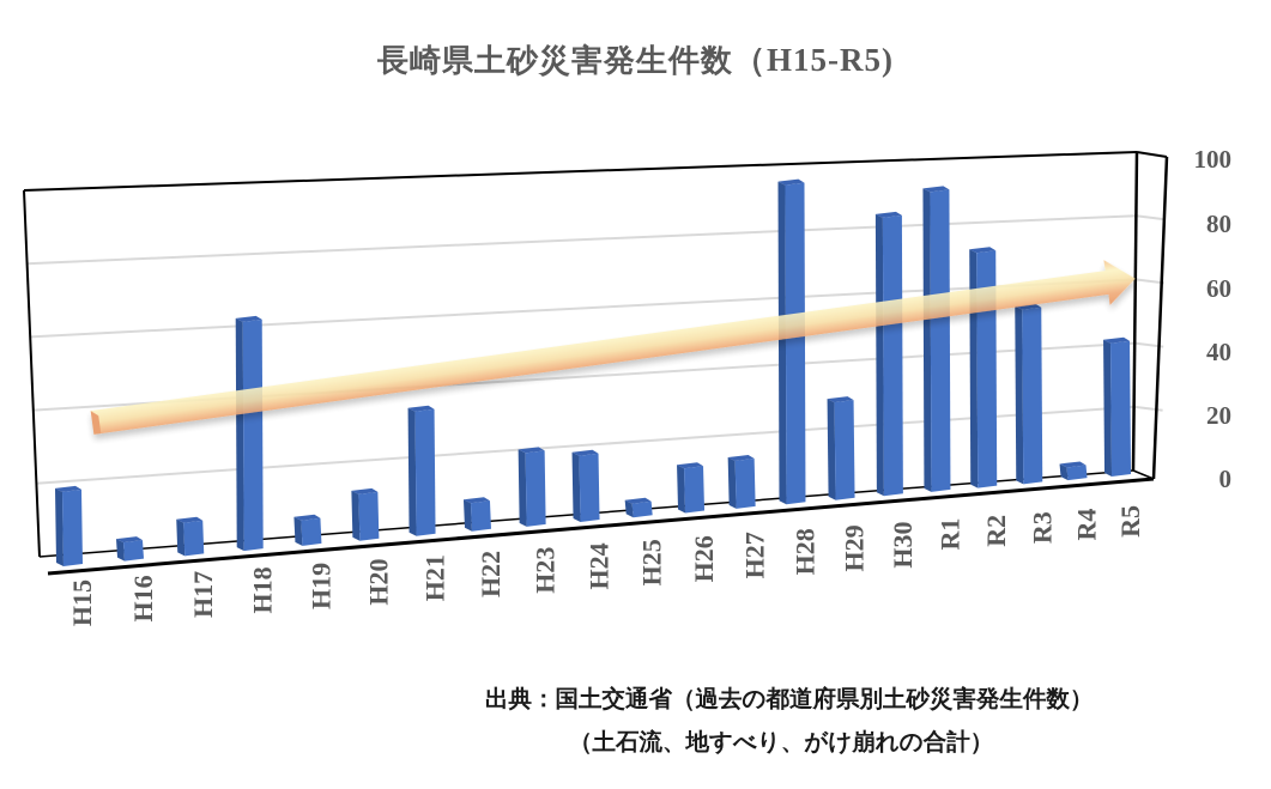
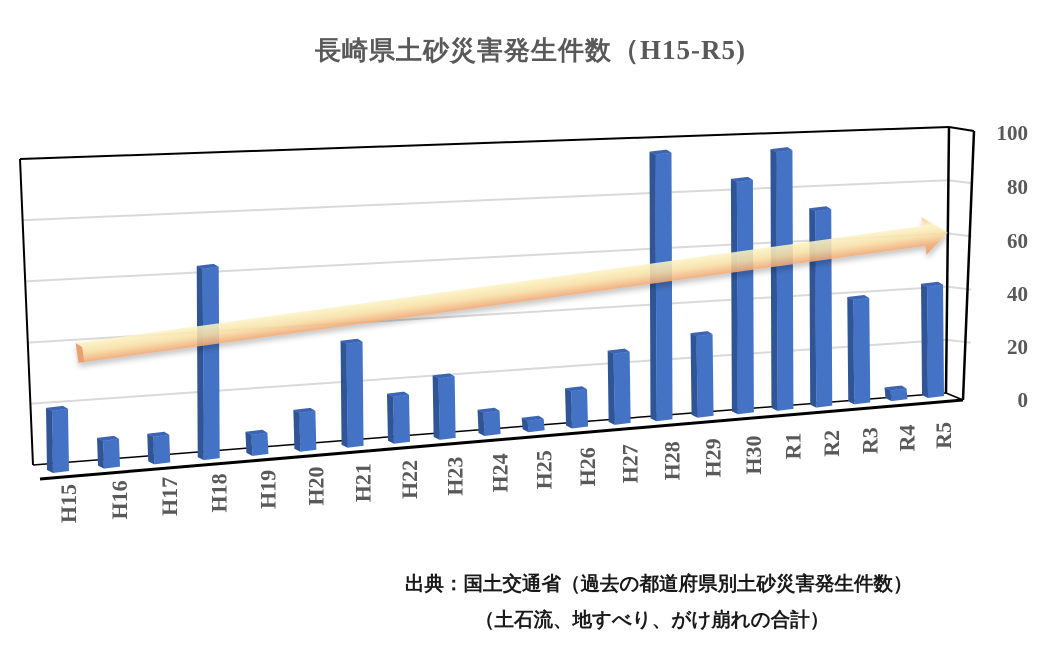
H16: 6 -> 10
H22: 9 -> 17
H24: 20 -> 9
H27: 15 -> 26
R1: 91 -> 94
R3: 54 -> 39
